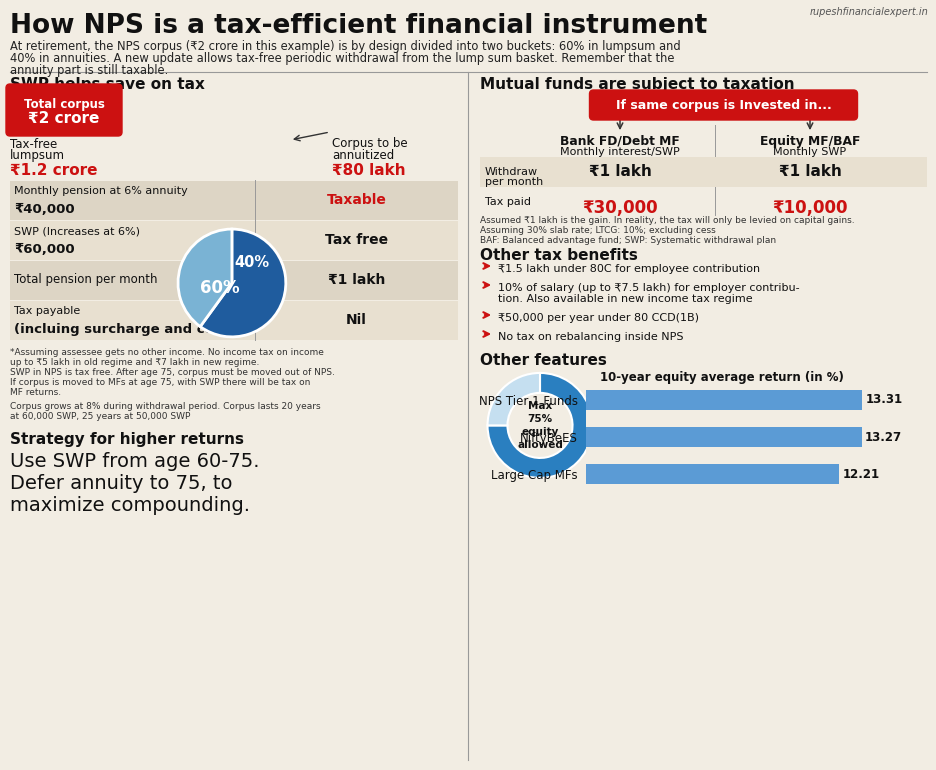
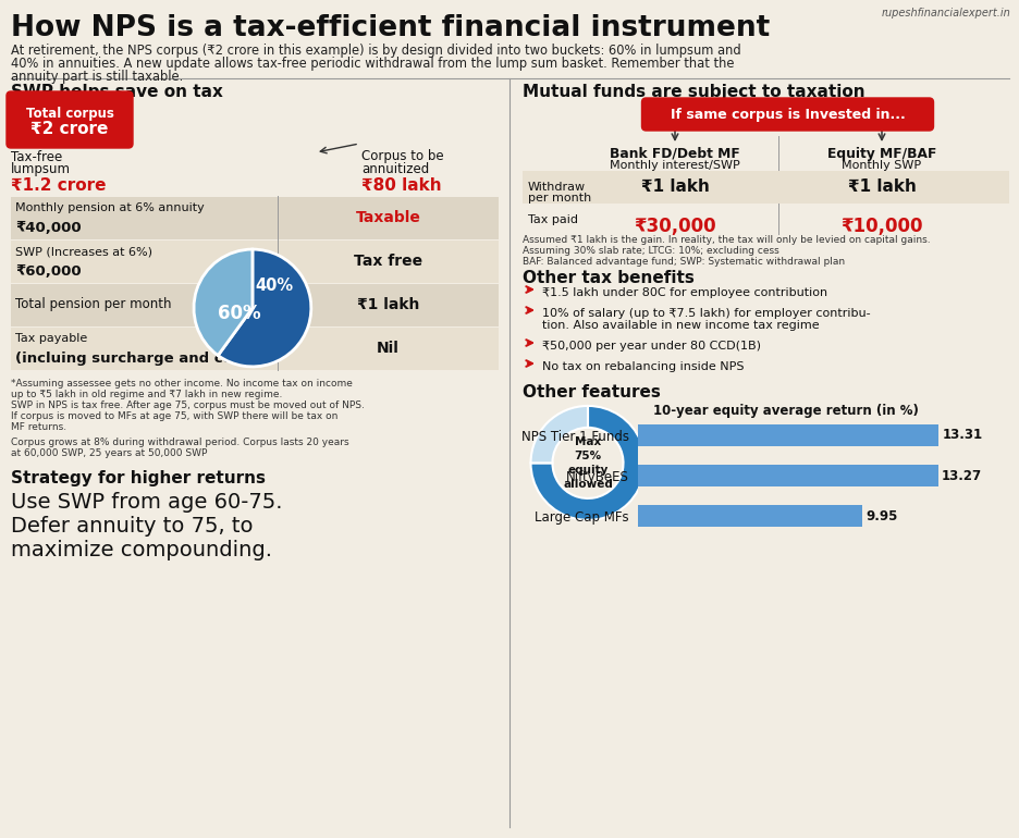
Large Cap MFs: 12.21 -> 9.95
